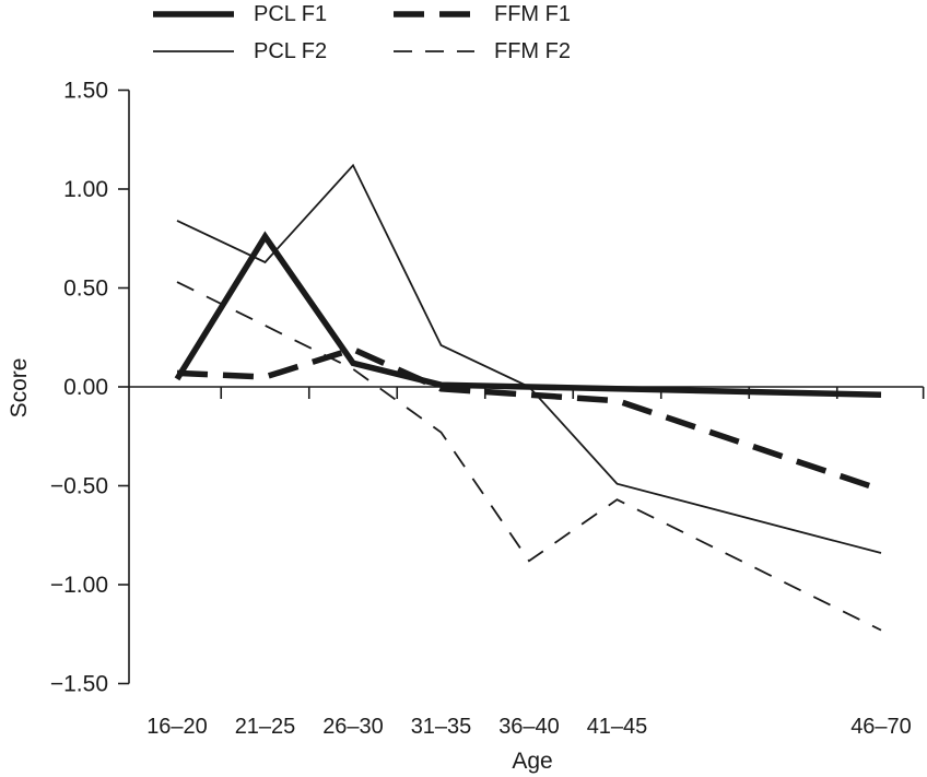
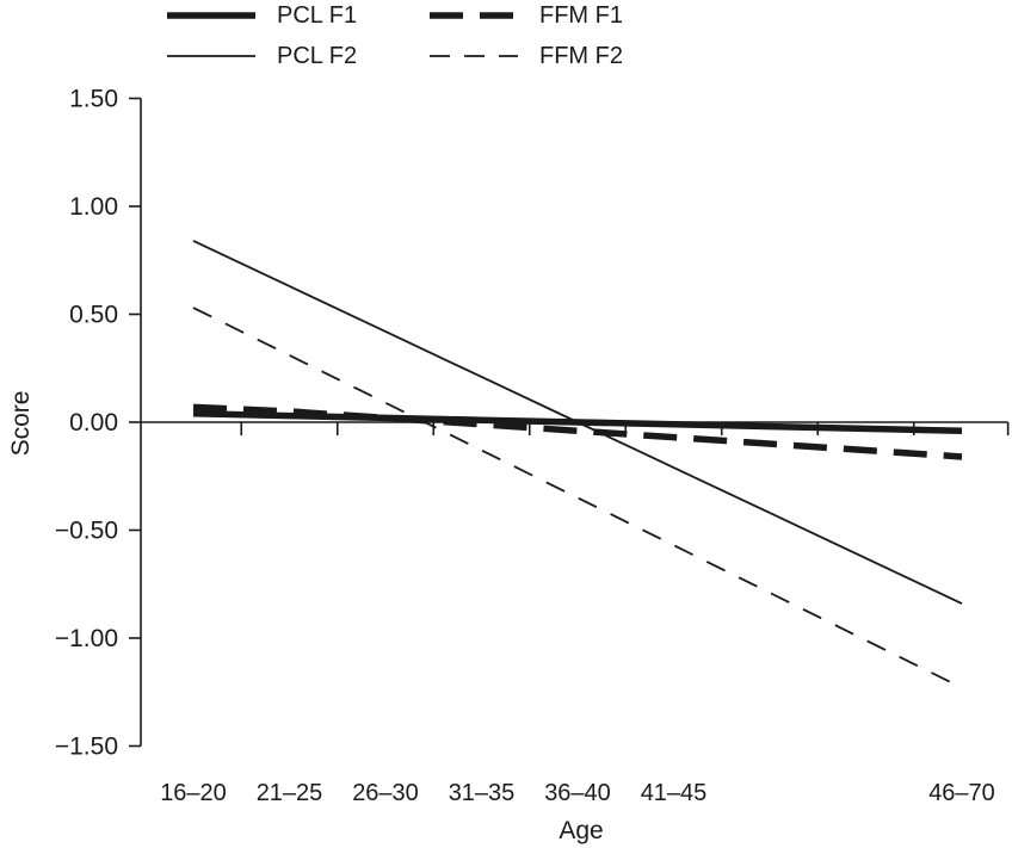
PCL F1/21–25: 0.76 -> 0.03
PCL F2/26–30: 1.12 -> 0.42
FFM F1/26–30: 0.19 -> 0.02
PCL F1/26–30: 0.12 -> 0.02
FFM F2/31–35: -0.23 -> -0.13
FFM F2/36–40: -0.88 -> -0.35
PCL F2/41–45: -0.49 -> -0.21
FFM F1/46–70: -0.52 -> -0.16
